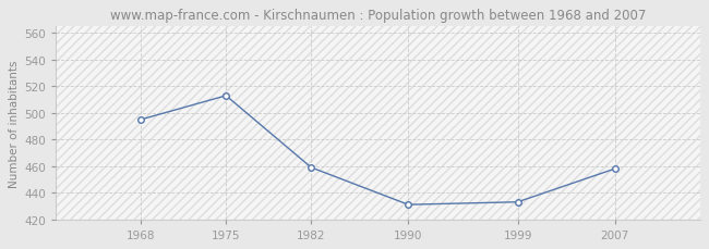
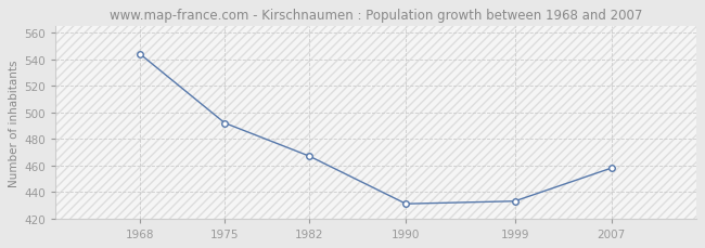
1968: 495 -> 544
1975: 513 -> 492
1982: 459 -> 467
